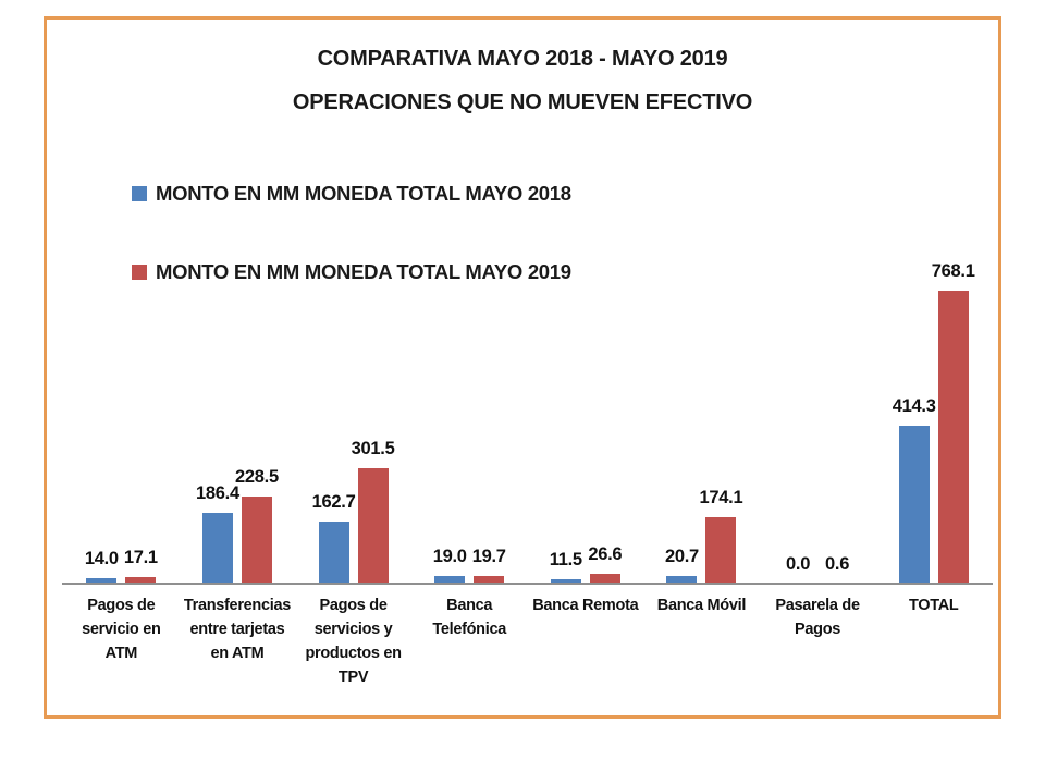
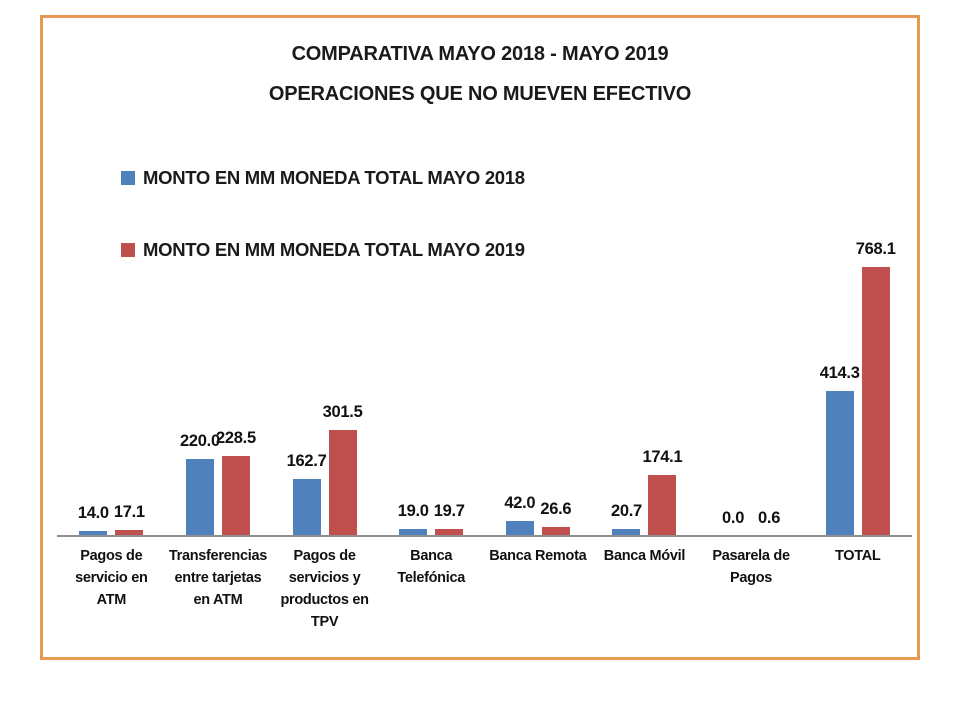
MONTO EN MM MONEDA TOTAL MAYO 2018/Transferencias entre tarjetas en ATM: 186.4 -> 220.0
MONTO EN MM MONEDA TOTAL MAYO 2018/Banca Remota: 11.5 -> 42.0
